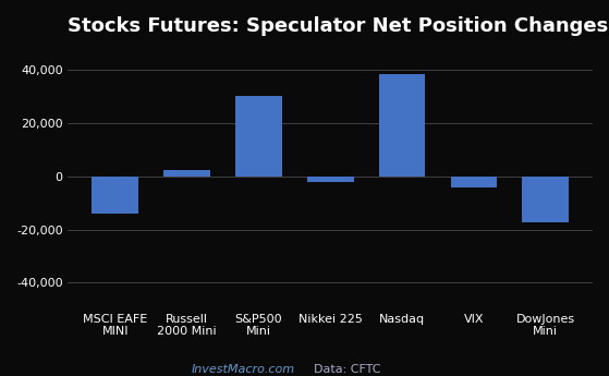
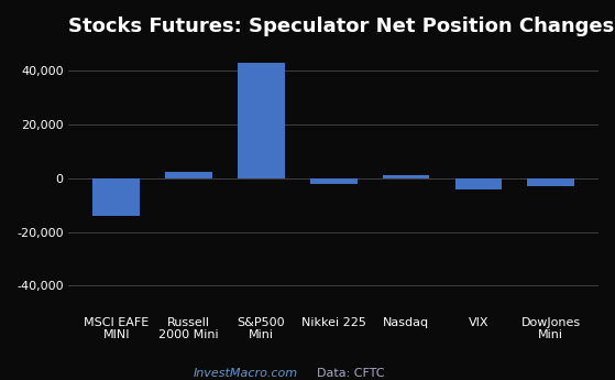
S&P500 Mini: 30,500 -> 43,000
Nasdaq: 38,500 -> 1,000
DowJones Mini: -17,500 -> -3,000
